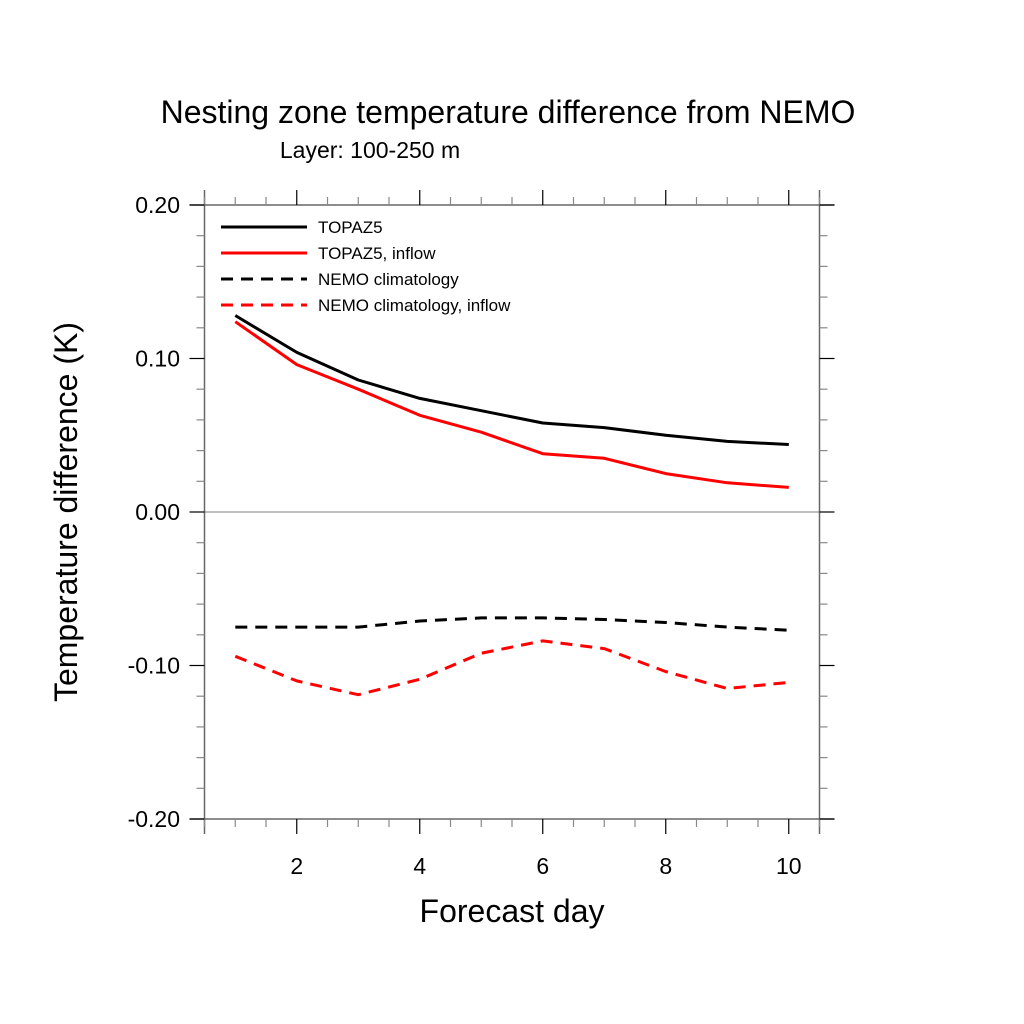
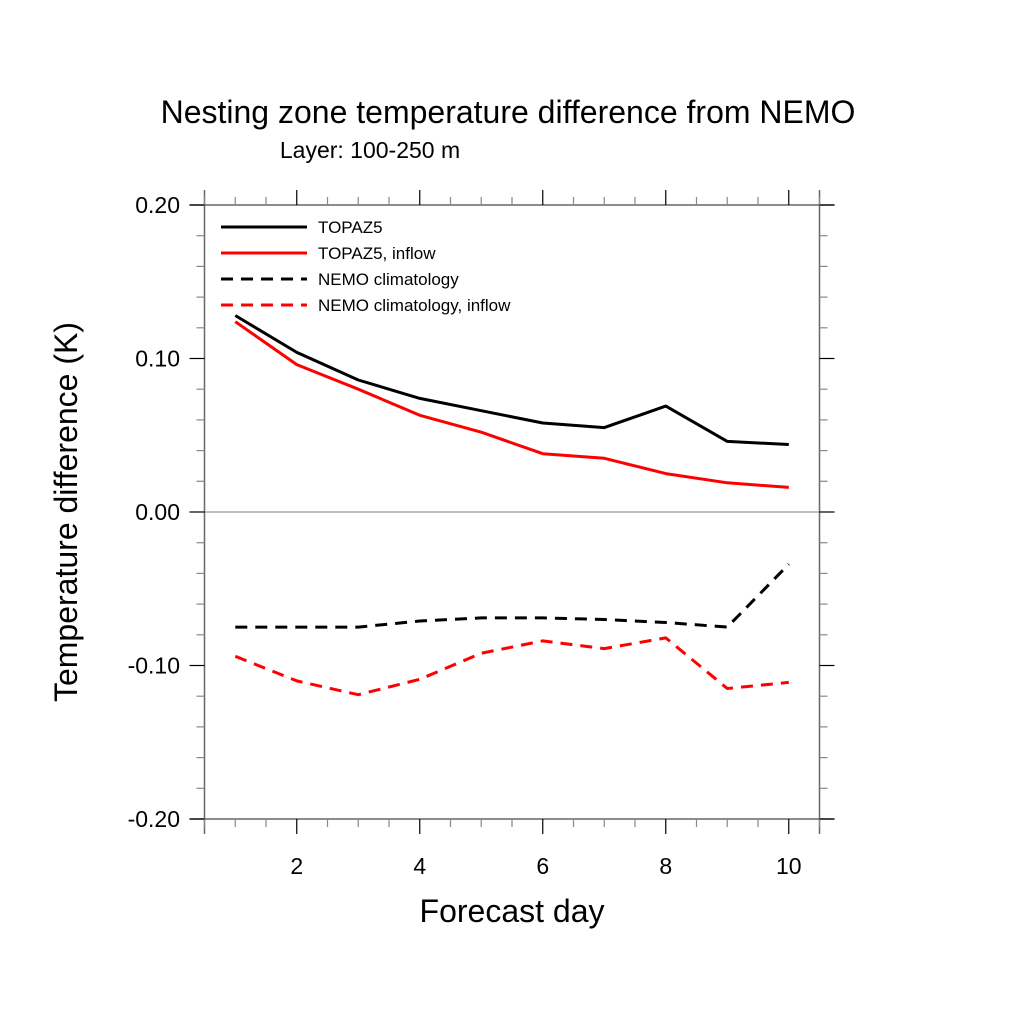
TOPAZ5/8: 0.050 -> 0.069
NEMO climatology, inflow/8: -0.104 -> -0.082
NEMO climatology/10: -0.077 -> -0.034
